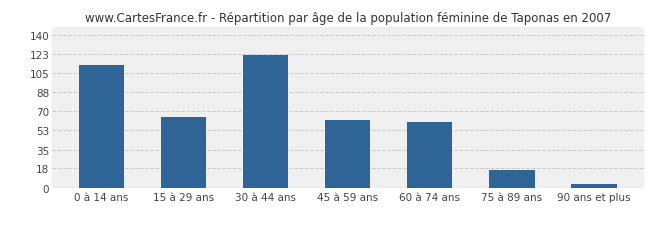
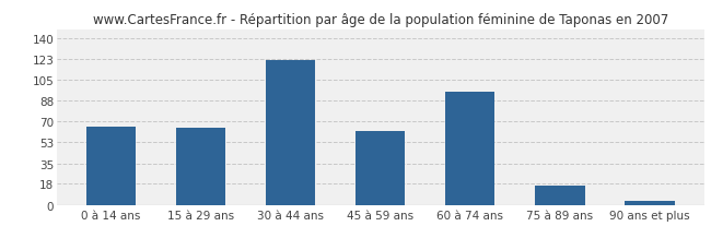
0 à 14 ans: 113 -> 66
60 à 74 ans: 60 -> 95
